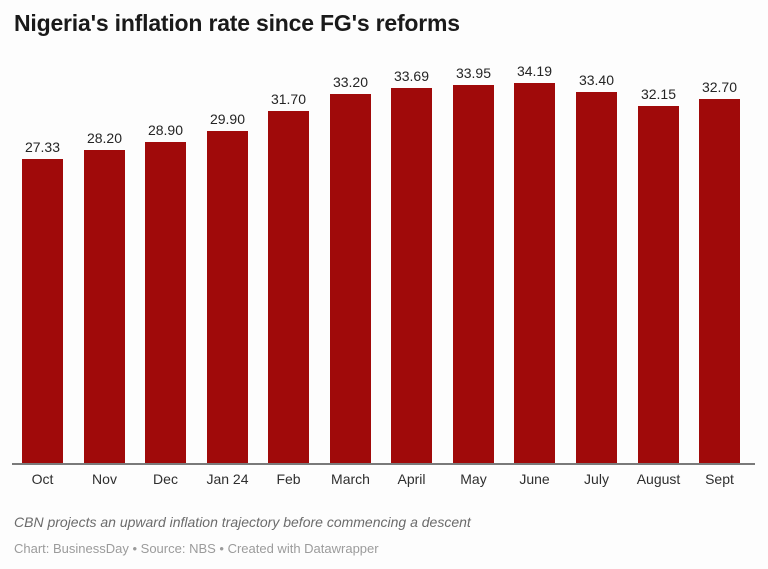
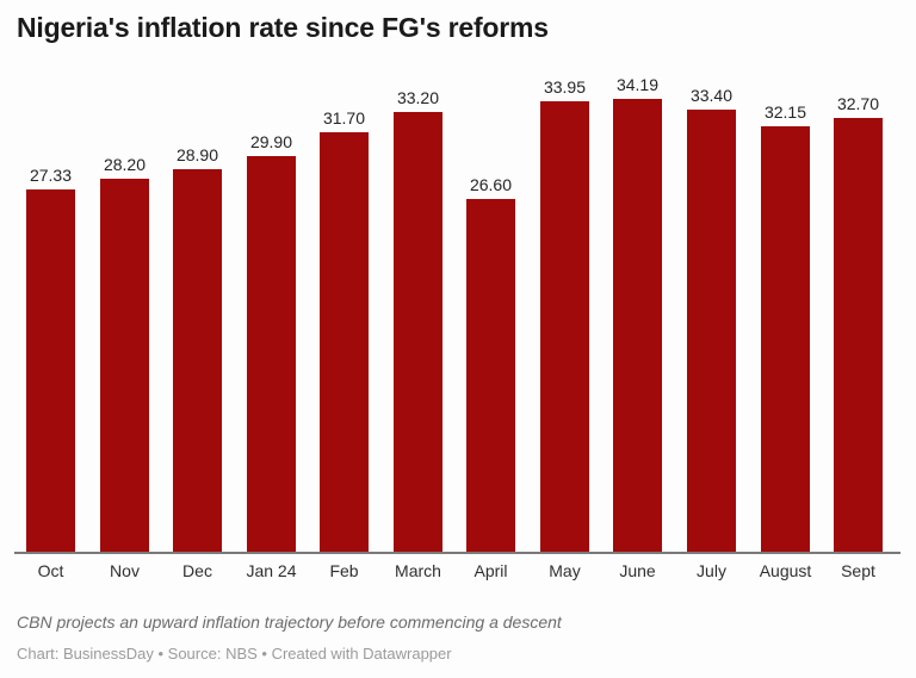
April: 33.69 -> 26.60
